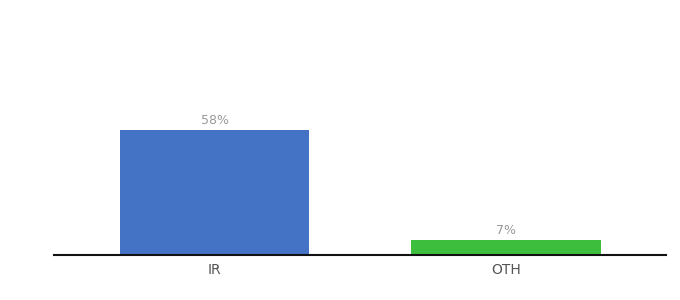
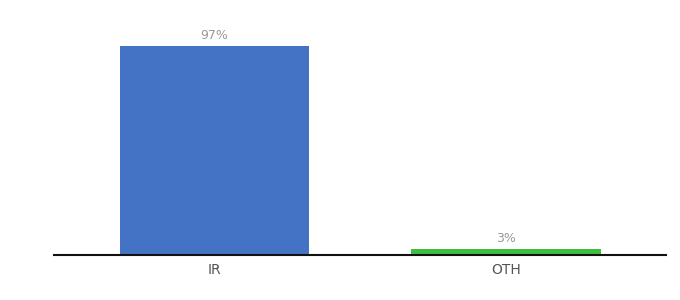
IR: 58% -> 97%
OTH: 7% -> 3%
